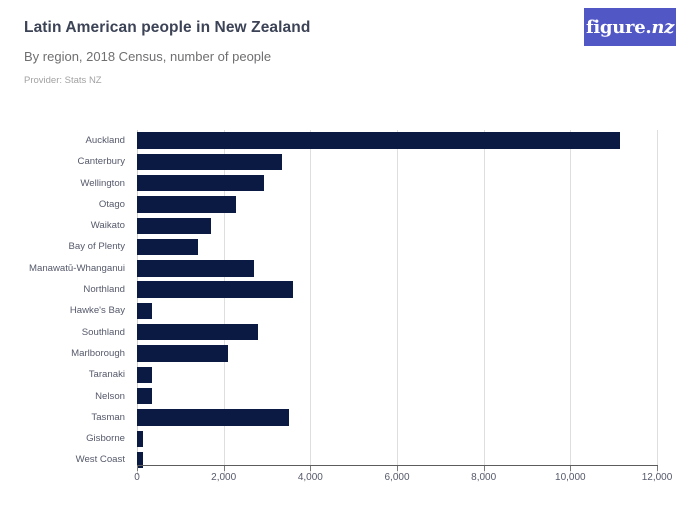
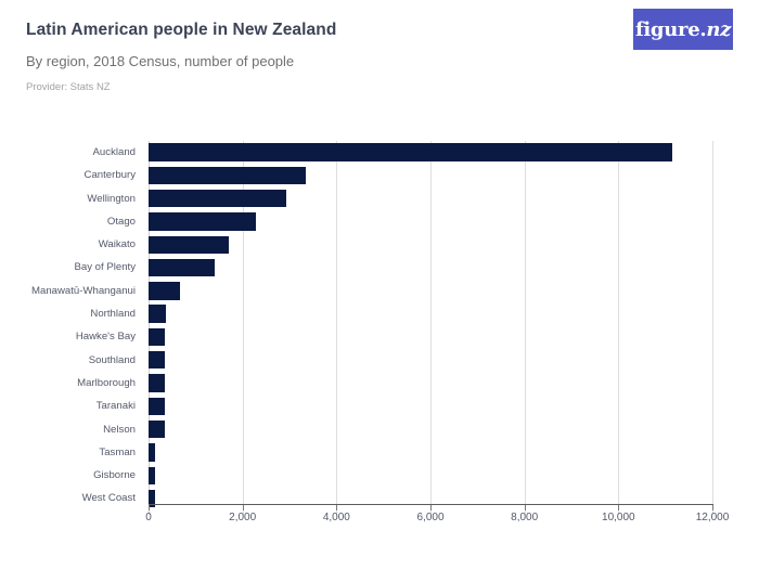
Manawatū-Whanganui: 2700 -> 700
Northland: 3600 -> 400
Southland: 2800 -> 400
Marlborough: 2100 -> 300
Tasman: 3500 -> 100
